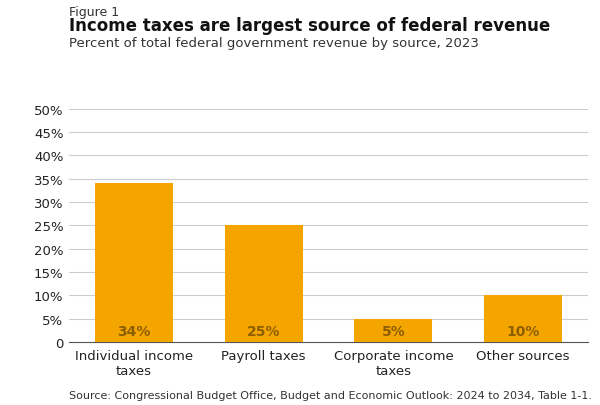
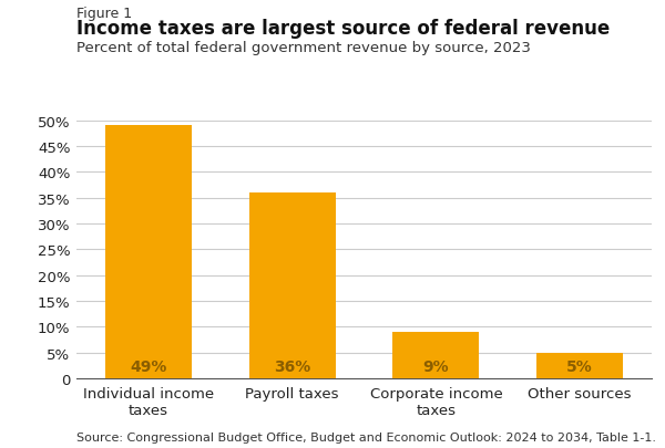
Individual income taxes: 34% -> 49%
Payroll taxes: 25% -> 36%
Corporate income taxes: 5% -> 9%
Other sources: 10% -> 5%
